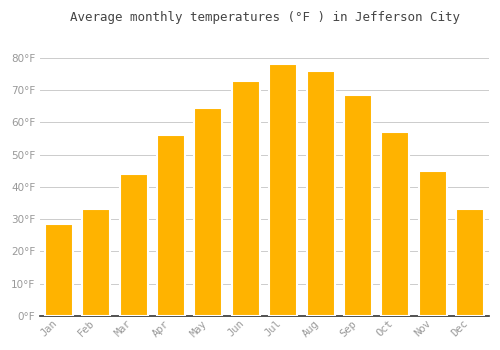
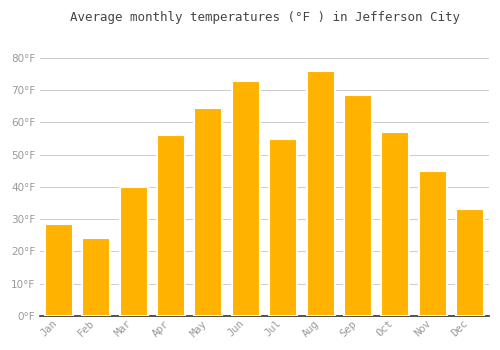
Feb: 33.0°F -> 24.0°F
Mar: 44.0°F -> 40.0°F
Jul: 78.0°F -> 55.0°F
